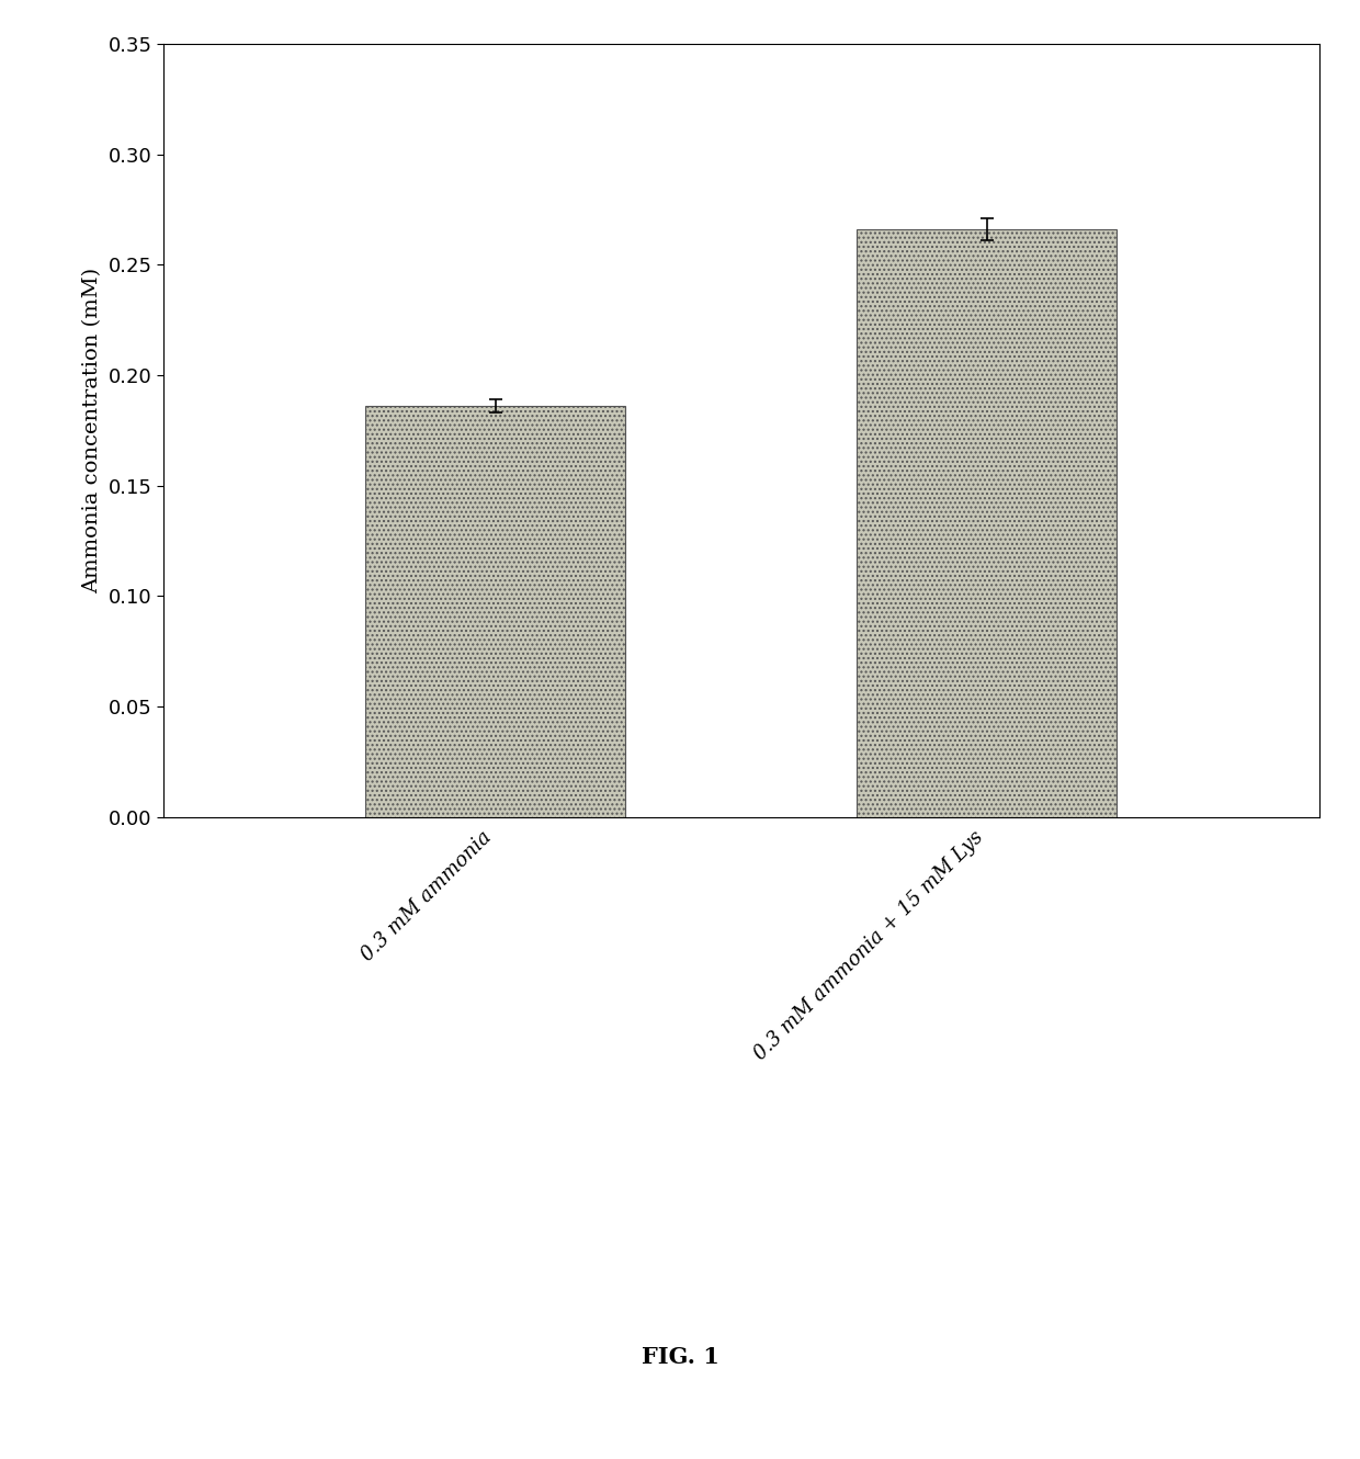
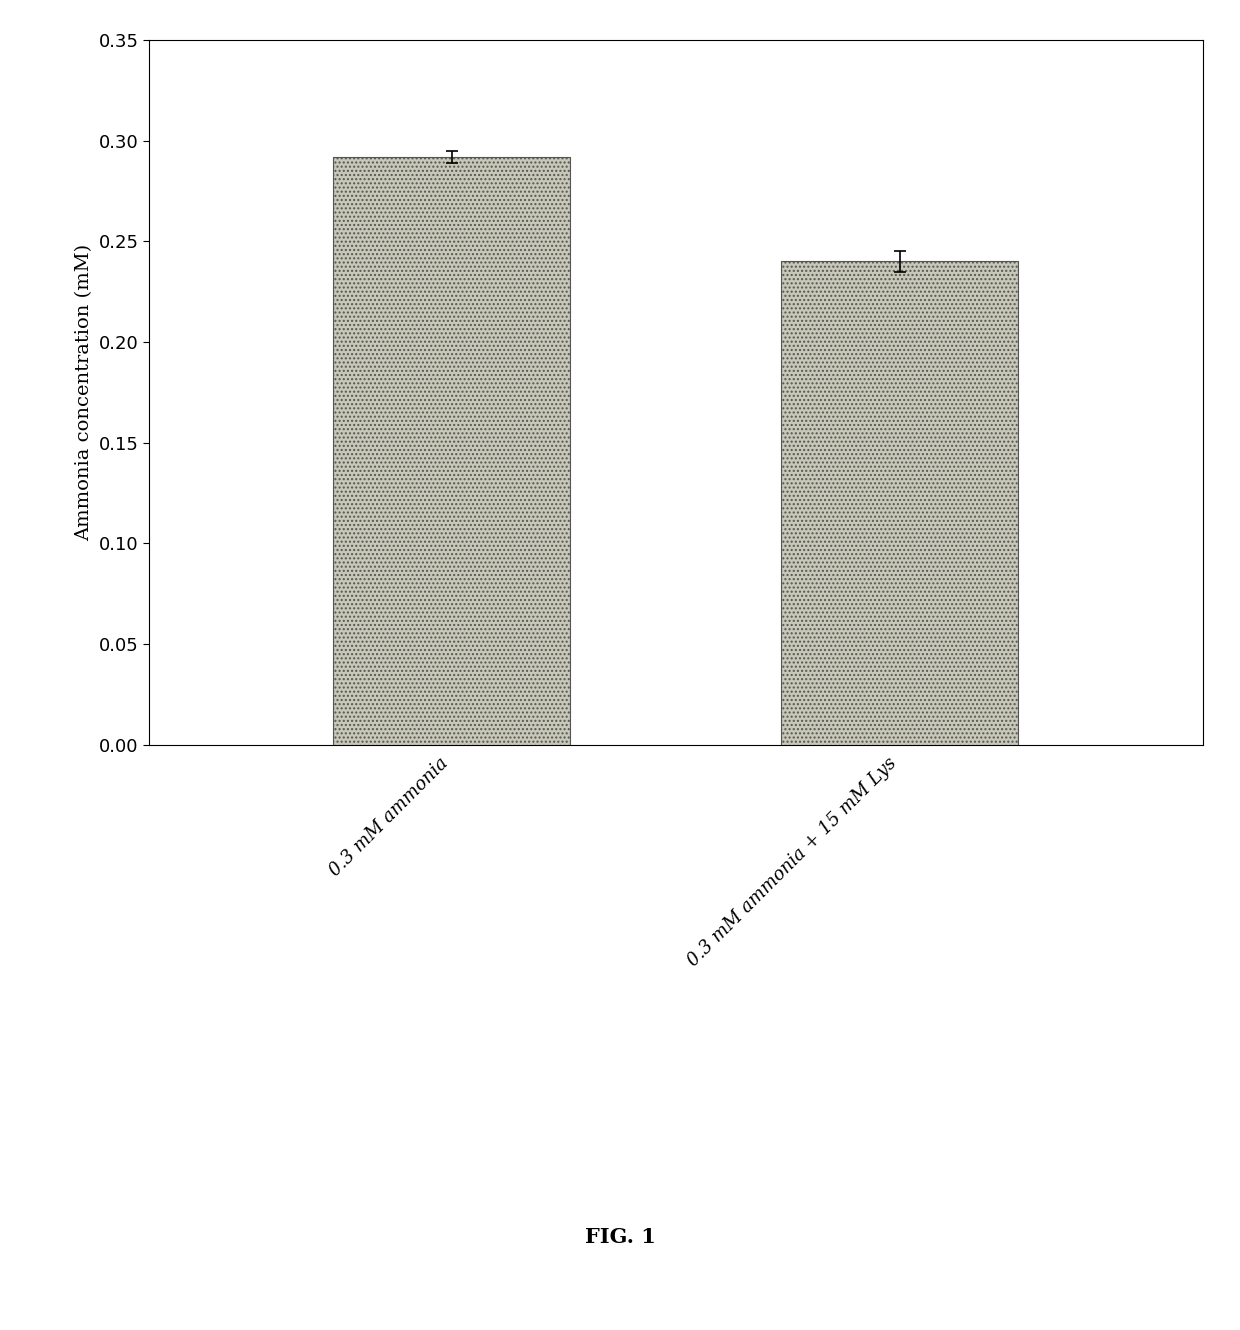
0.3 mM ammonia: 0.186 -> 0.292
0.3 mM ammonia + 15 mM Lys: 0.266 -> 0.240
